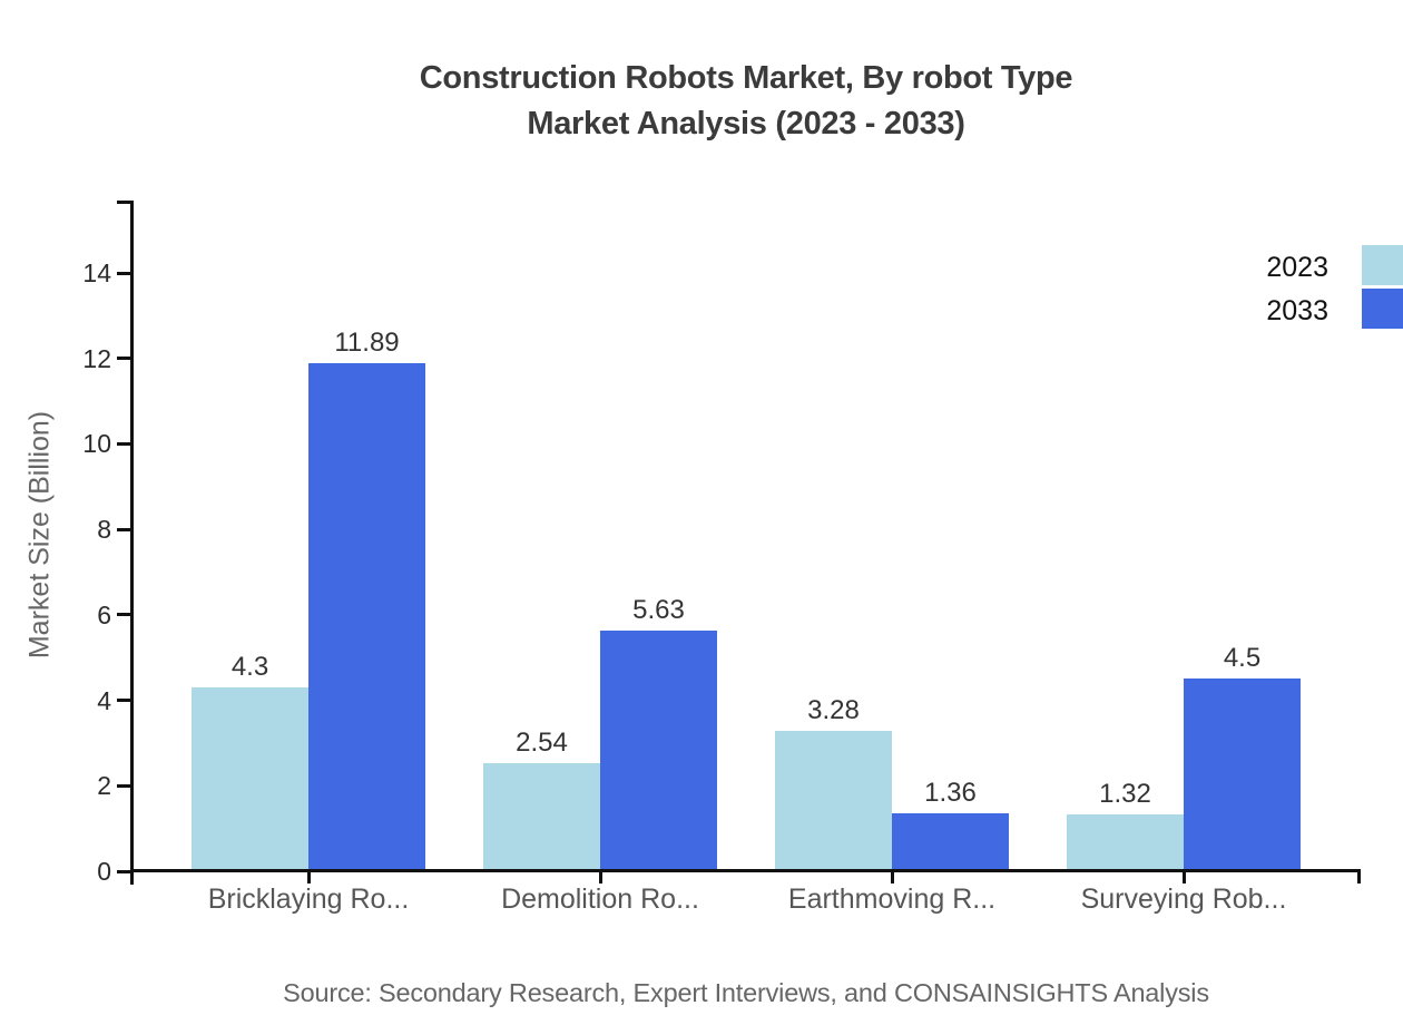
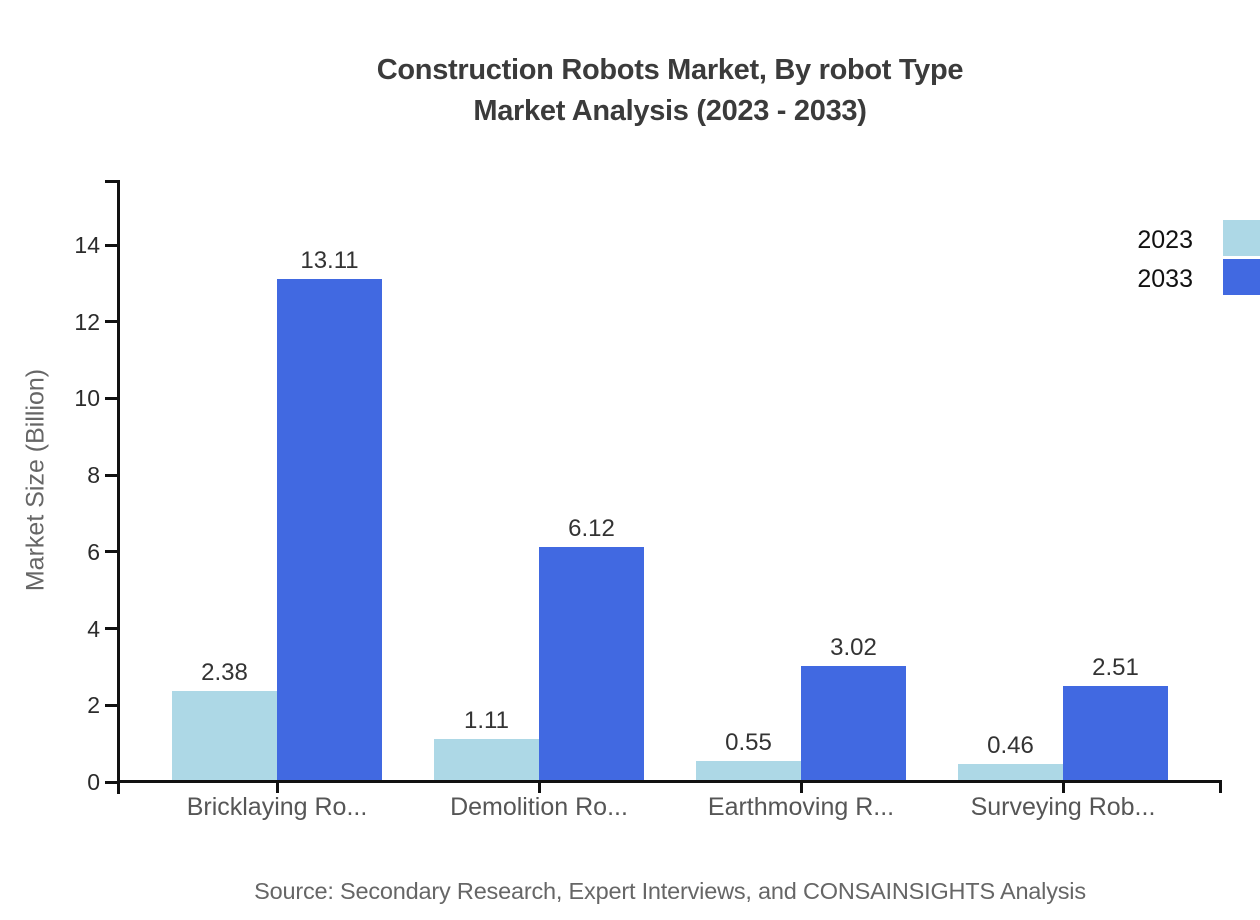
2023/Bricklaying Ro...: 4.3 -> 2.38
2033/Bricklaying Ro...: 11.89 -> 13.11
2023/Demolition Ro...: 2.54 -> 1.11
2033/Demolition Ro...: 5.63 -> 6.12
2023/Earthmoving R...: 3.28 -> 0.55
2033/Earthmoving R...: 1.36 -> 3.02
2023/Surveying Rob...: 1.32 -> 0.46
2033/Surveying Rob...: 4.5 -> 2.51
